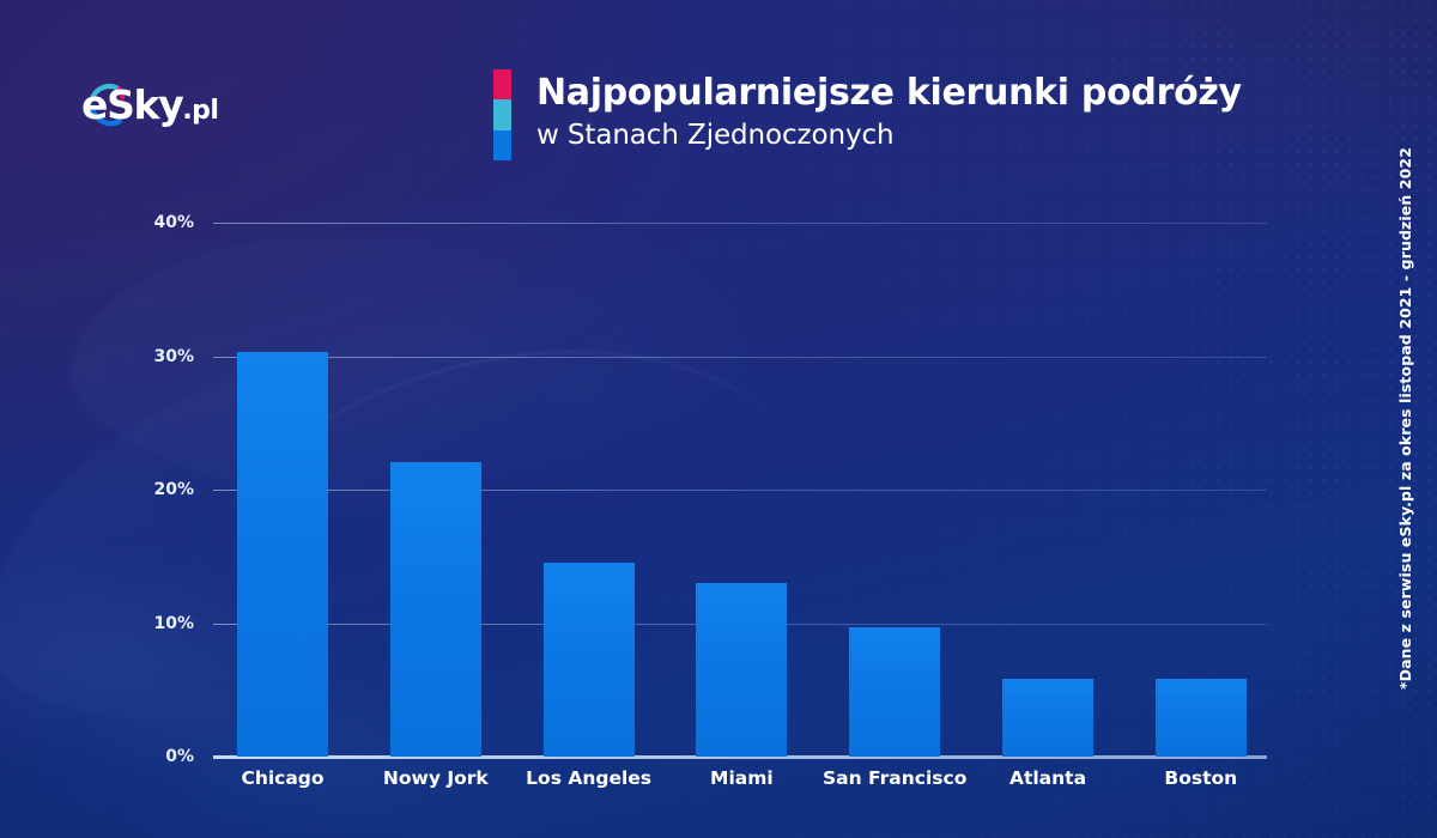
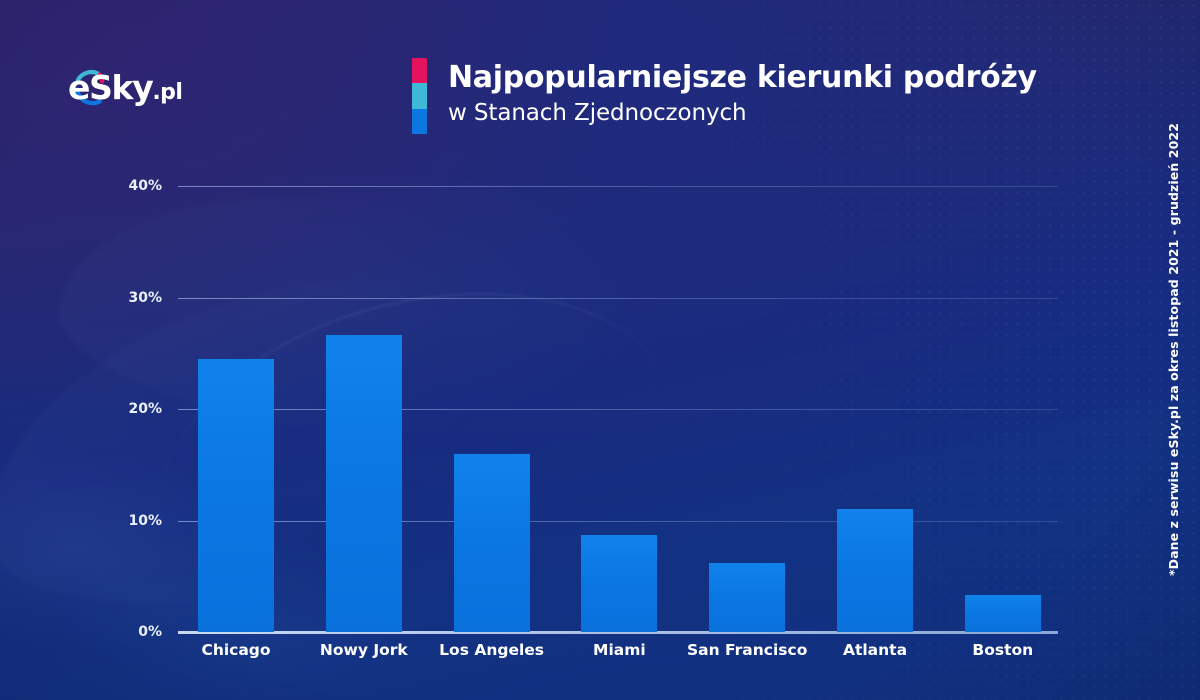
Chicago: 30.3% -> 24.5%
Nowy Jork: 22.1% -> 26.6%
Los Angeles: 14.5% -> 16.0%
Miami: 13.0% -> 8.7%
San Francisco: 9.7% -> 6.2%
Atlanta: 5.8% -> 11.0%
Boston: 5.8% -> 3.3%
